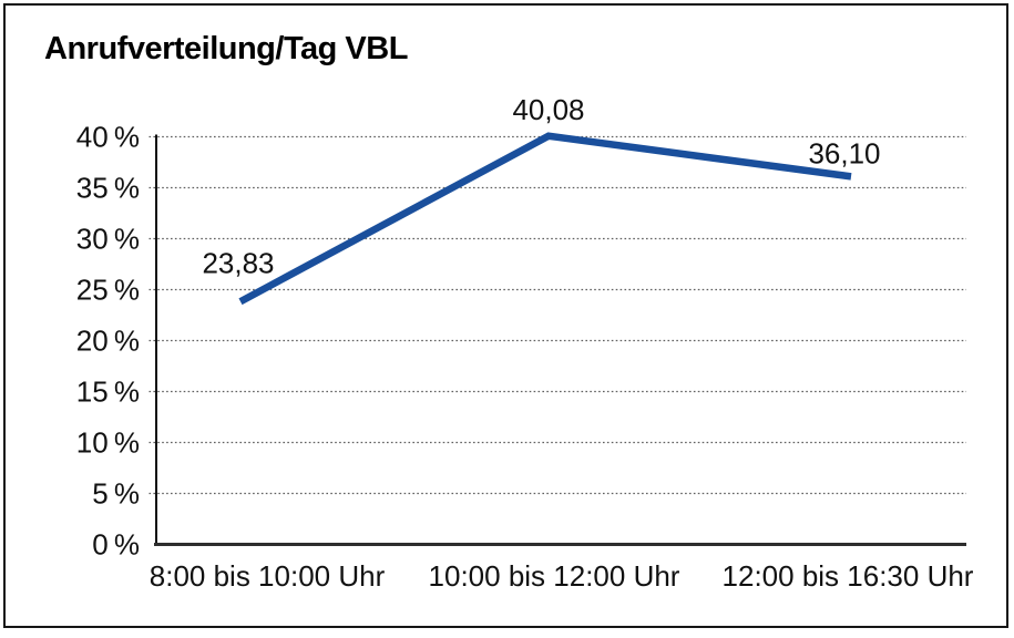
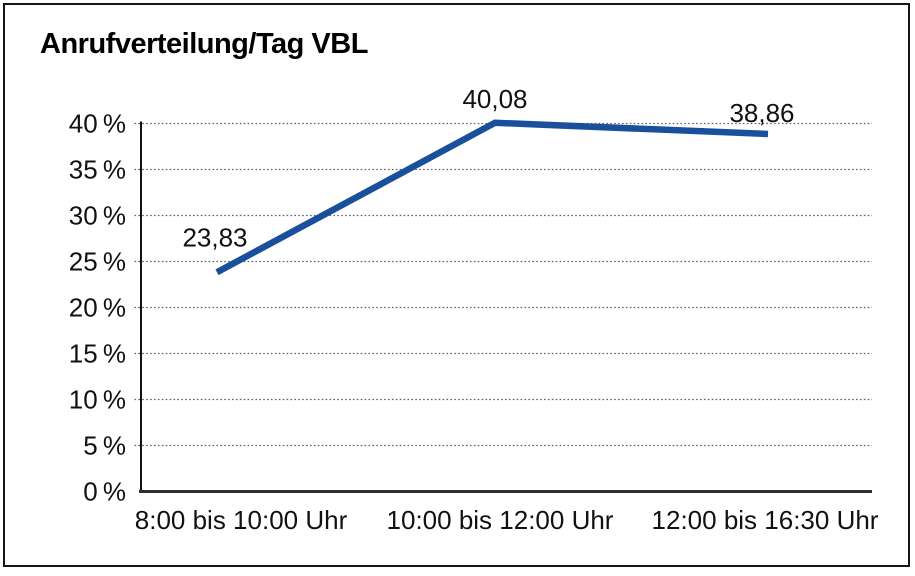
12:00 bis 16:30 Uhr: 36,10 -> 38,86
